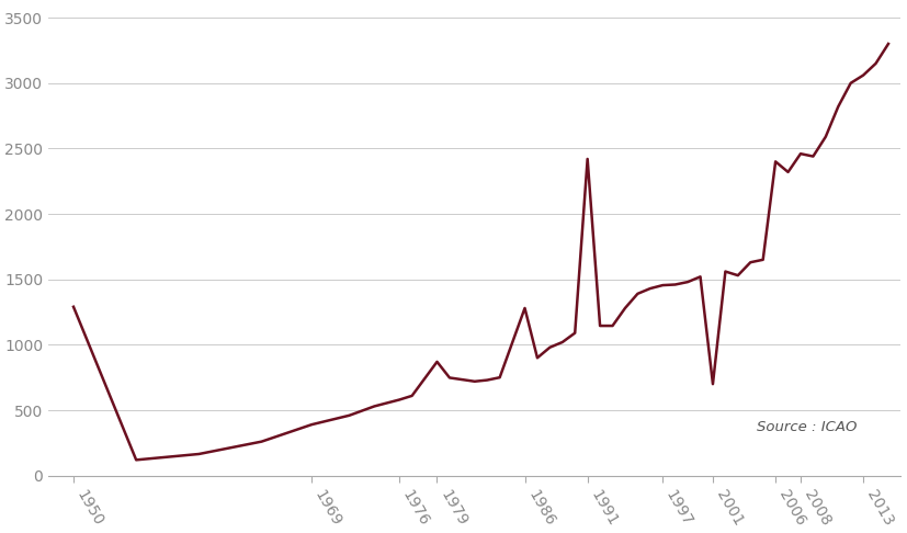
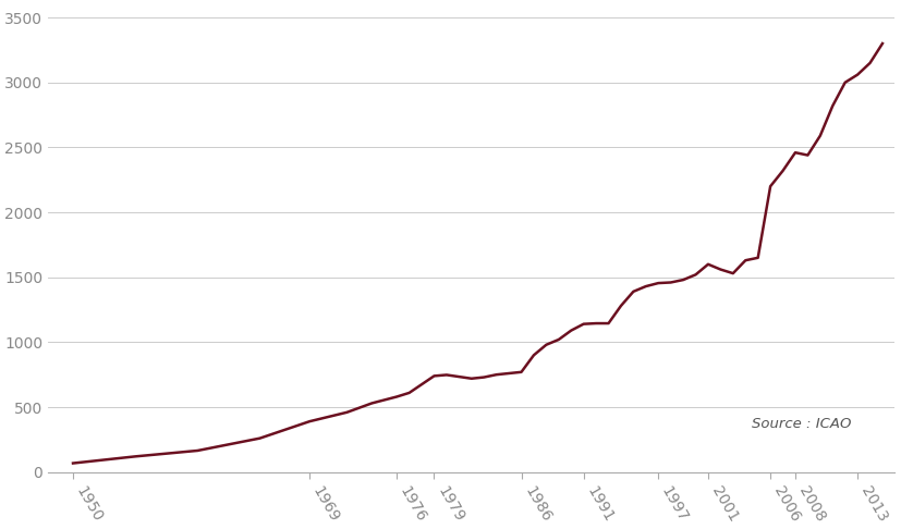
1950: 1290 -> 70
1979: 870 -> 740
1986: 1280 -> 770
1991: 2420 -> 1140
2001: 700 -> 1600
2006: 2400 -> 2200
